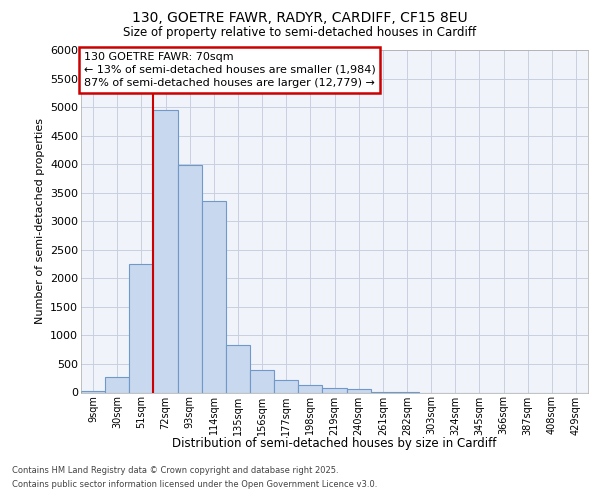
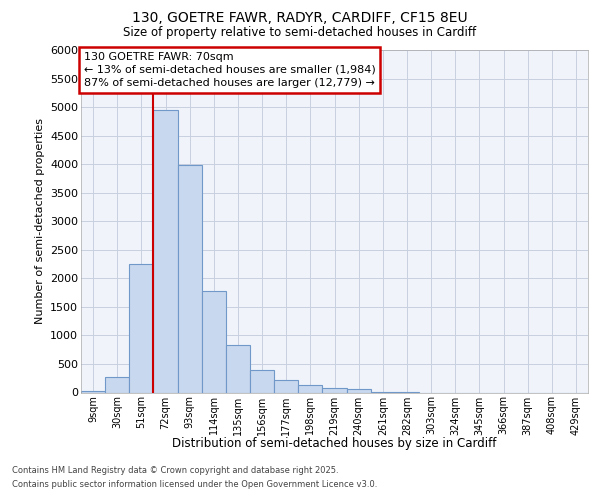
114sqm: 3360 -> 1780
